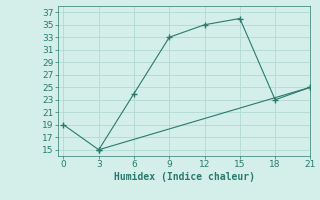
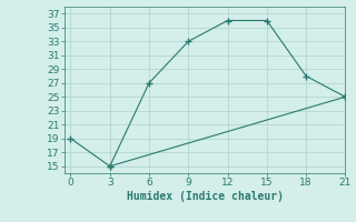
6: 24 -> 27
12: 35 -> 36
18: 23 -> 28
